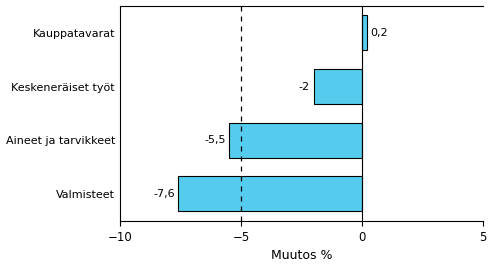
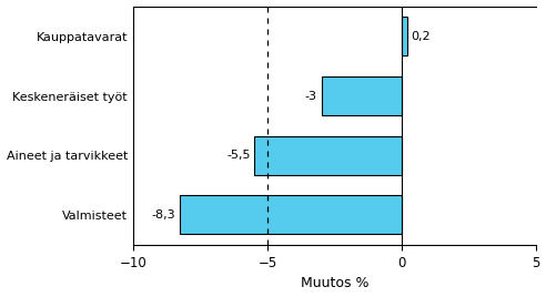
Keskeneräiset työt: -2 -> -3
Valmisteet: -7,6 -> -8,3
